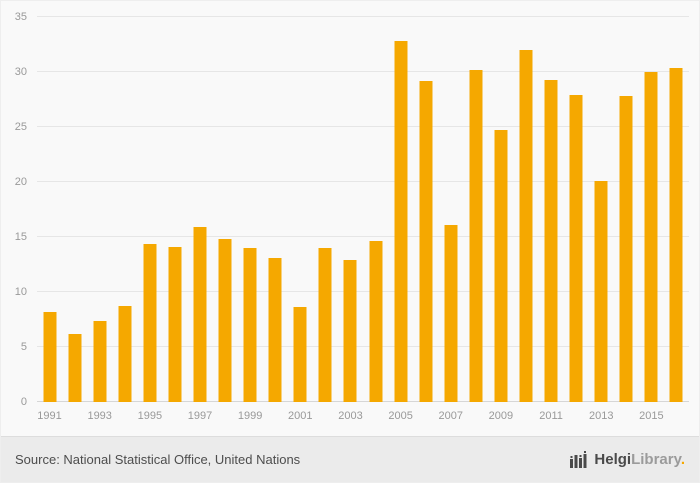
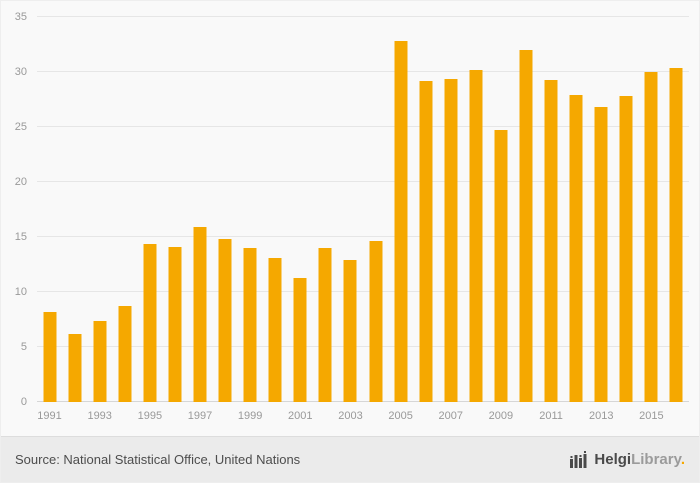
2001: 8.6 -> 11.3
2007: 16.1 -> 29.4
2013: 20.1 -> 26.8
